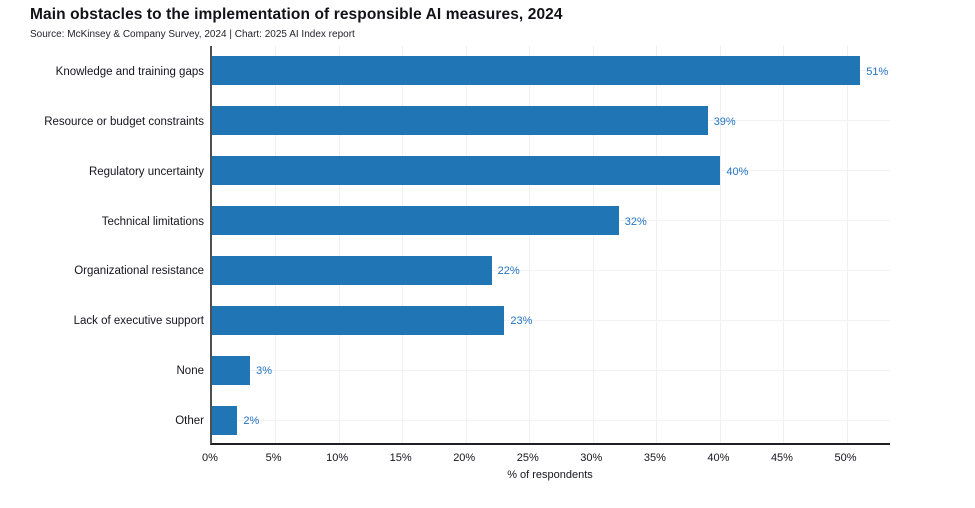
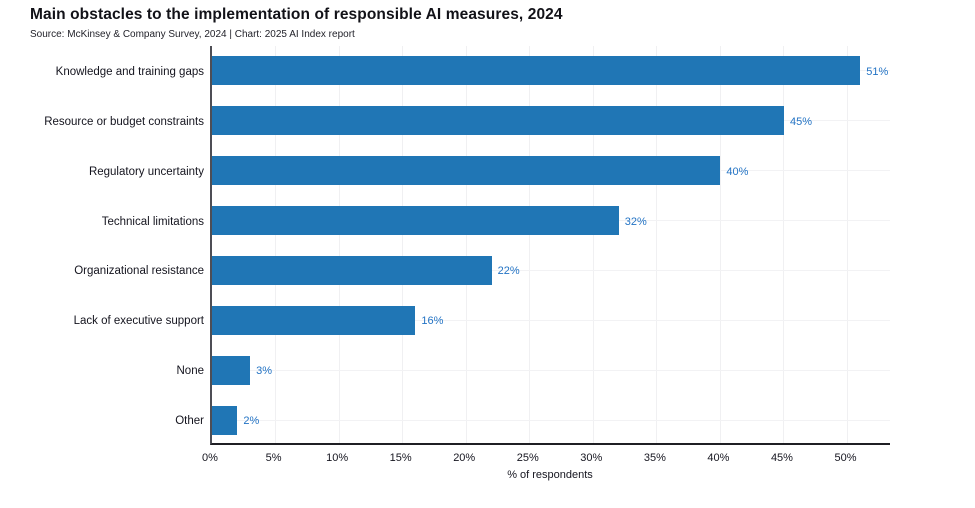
Resource or budget constraints: 39% -> 45%
Lack of executive support: 23% -> 16%
